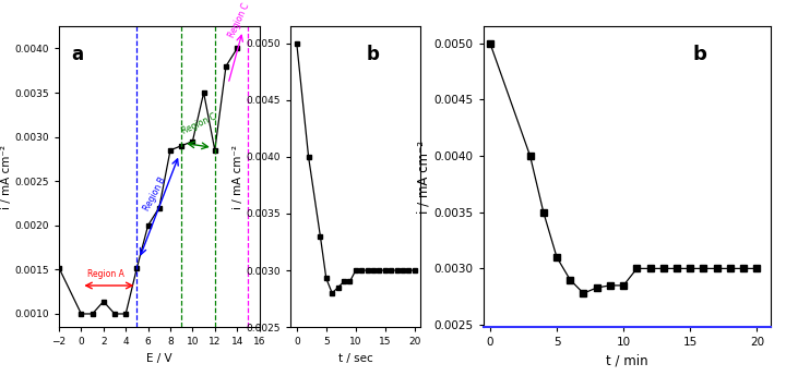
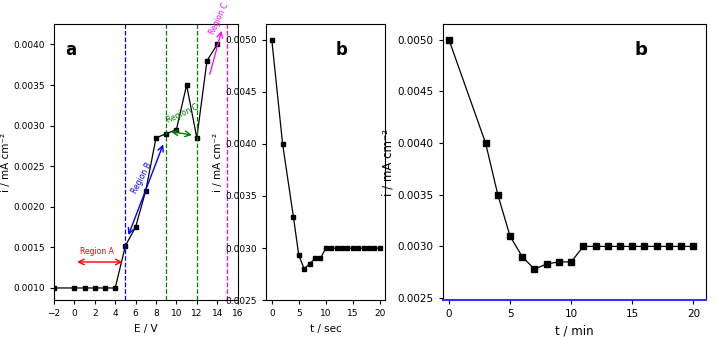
−2: 0.00152 -> 0.00100
2: 0.00114 -> 0.00100
6: 0.00200 -> 0.00175
